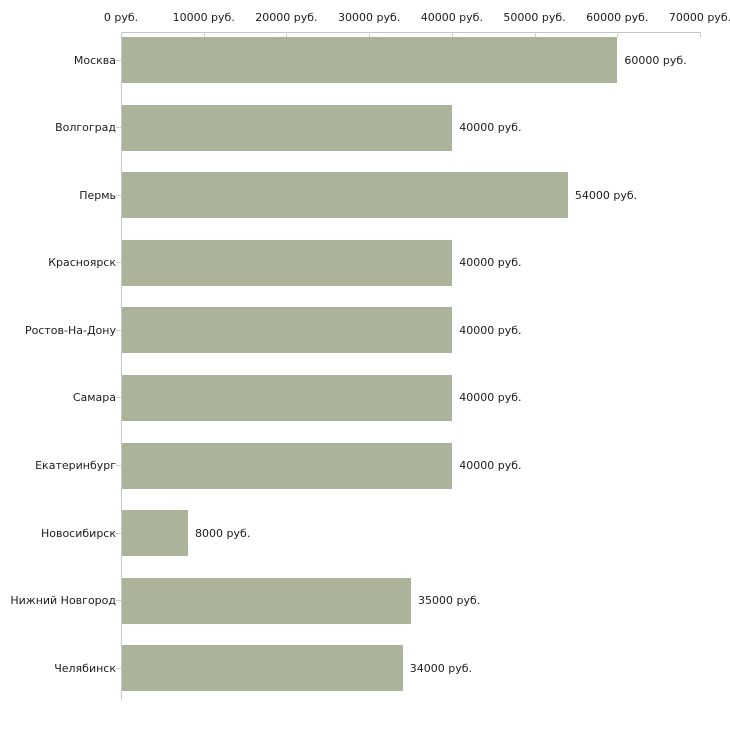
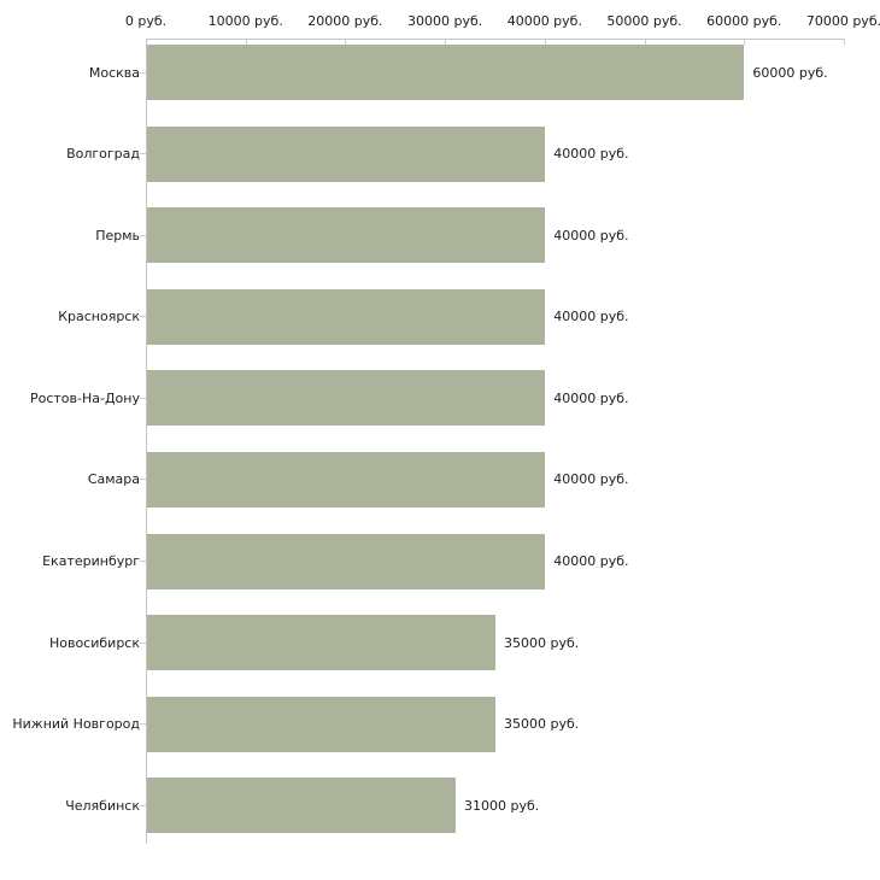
Пермь: 54000 -> 40000
Новосибирск: 8000 -> 35000
Челябинск: 34000 -> 31000
